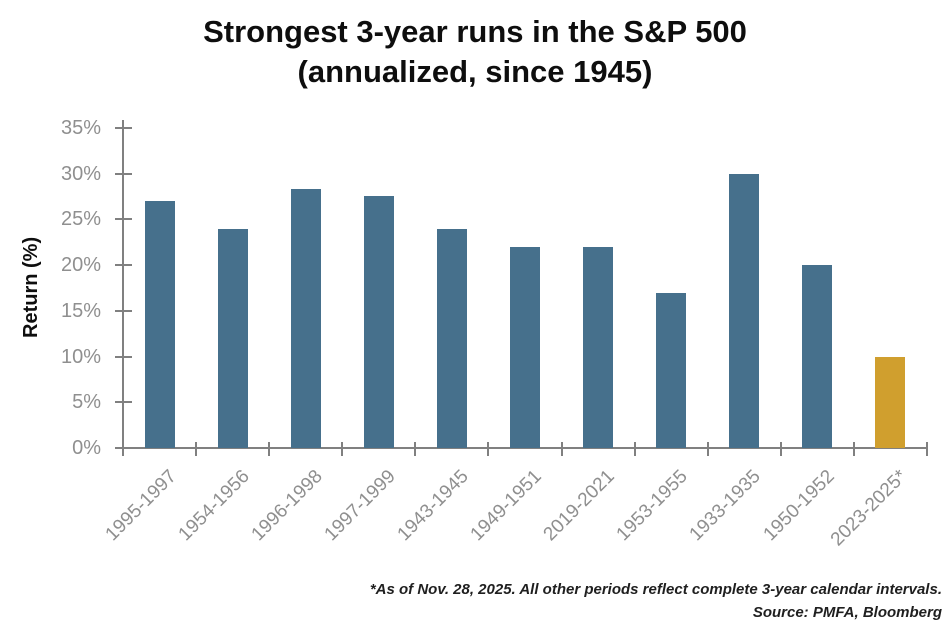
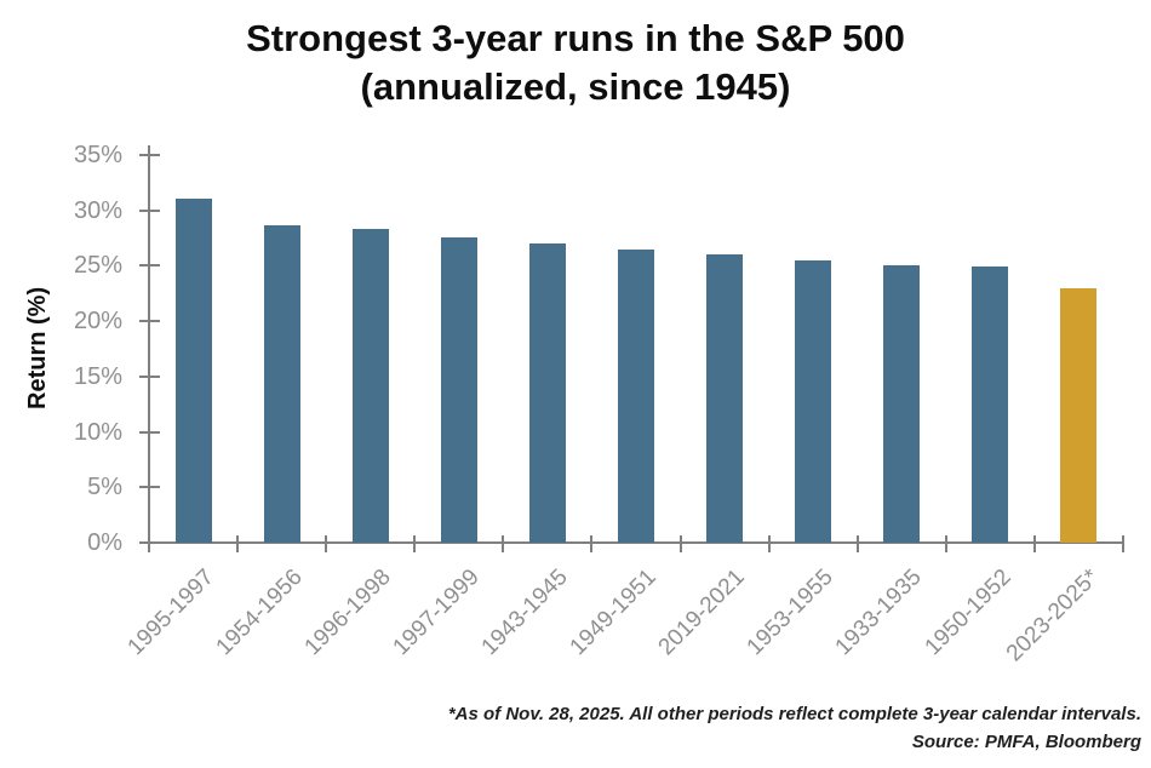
1995-1997: 27% -> 31%
1954-1956: 24% -> 29%
1943-1945: 24% -> 27%
1949-1951: 22% -> 26%
2019-2021: 22% -> 26%
1953-1955: 17% -> 26%
1933-1935: 30% -> 25%
1950-1952: 20% -> 25%
2023-2025*: 10% -> 23%
